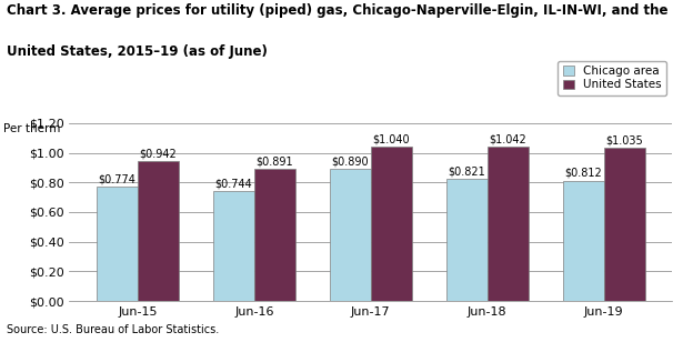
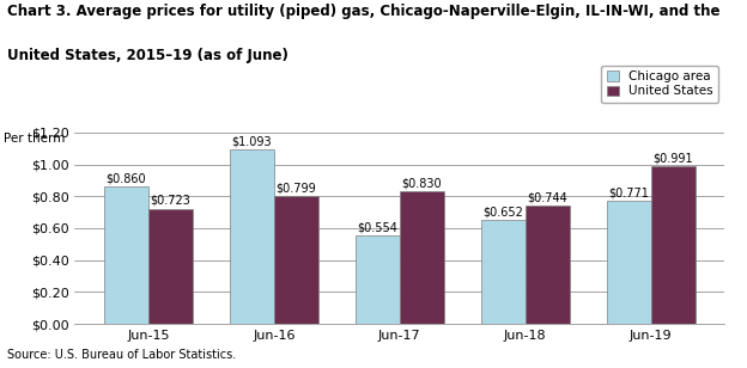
Chicago area/Jun-15: $0.774 -> $0.860
United States/Jun-15: $0.942 -> $0.723
Chicago area/Jun-16: $0.744 -> $1.093
United States/Jun-16: $0.891 -> $0.799
Chicago area/Jun-17: $0.890 -> $0.554
United States/Jun-17: $1.040 -> $0.830
Chicago area/Jun-18: $0.821 -> $0.652
United States/Jun-18: $1.042 -> $0.744
Chicago area/Jun-19: $0.812 -> $0.771
United States/Jun-19: $1.035 -> $0.991
